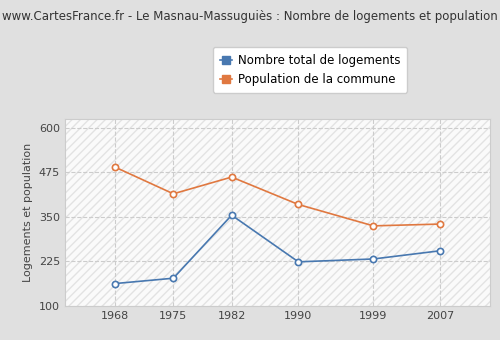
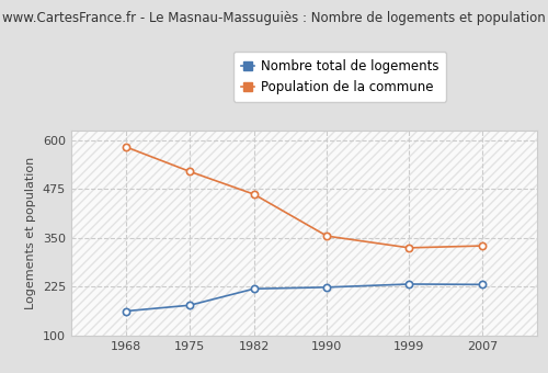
Population de la commune/1968: 490 -> 583
Population de la commune/1975: 415 -> 520
Nombre total de logements/1982: 355 -> 220
Population de la commune/1990: 385 -> 355
Nombre total de logements/2007: 255 -> 231
